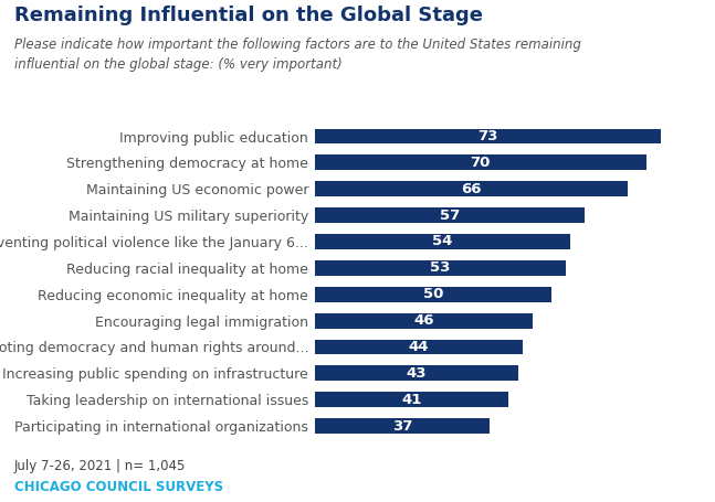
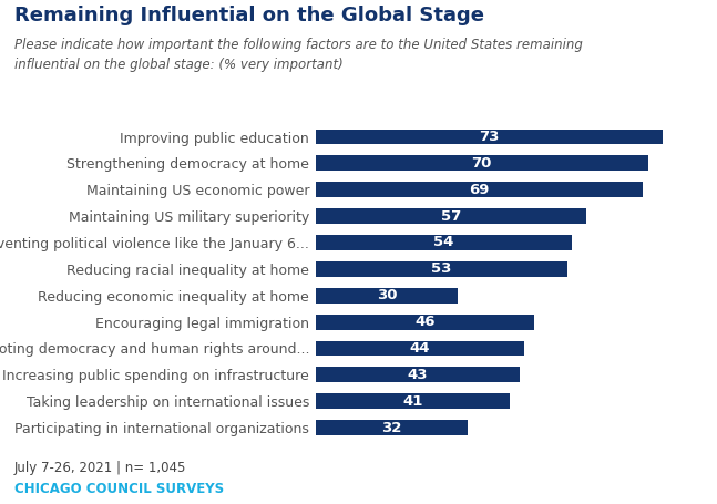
Maintaining US economic power: 66 -> 69
Reducing economic inequality at home: 50 -> 30
Participating in international organizations: 37 -> 32
